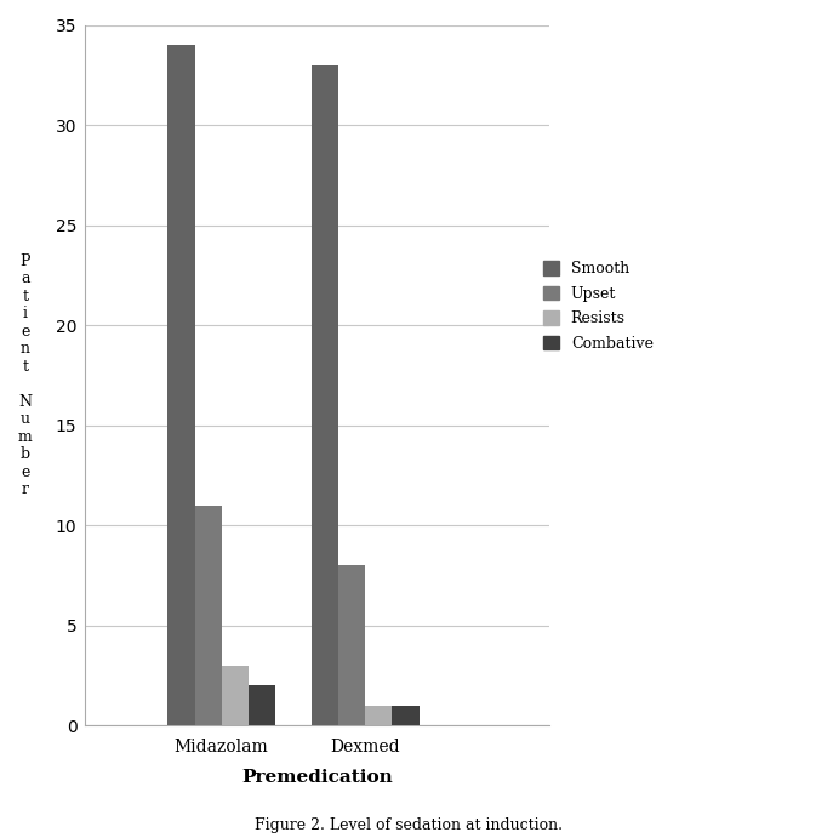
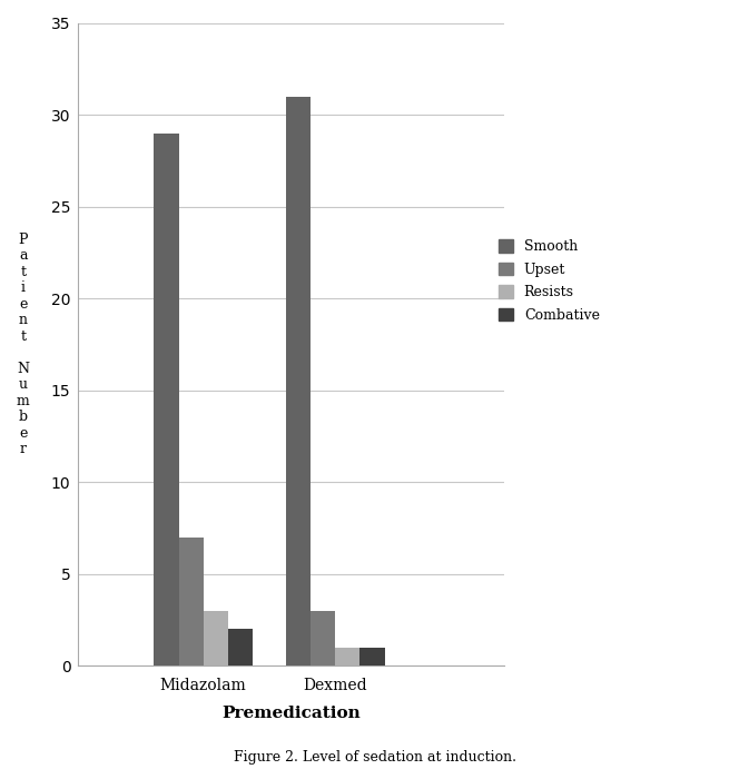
Smooth/Midazolam: 34 -> 29
Upset/Midazolam: 11 -> 7
Smooth/Dexmed: 33 -> 31
Upset/Dexmed: 8 -> 3
